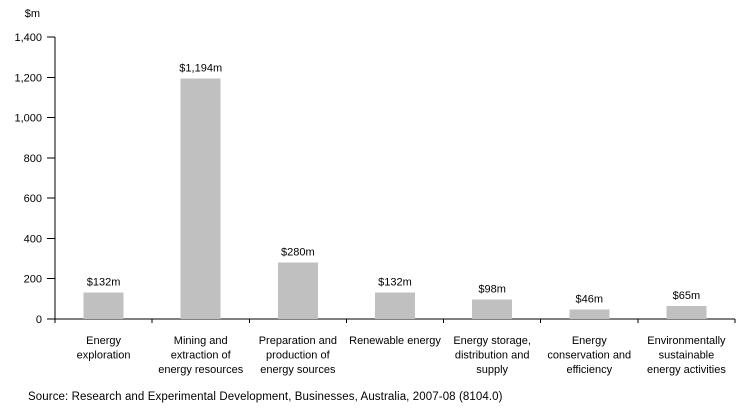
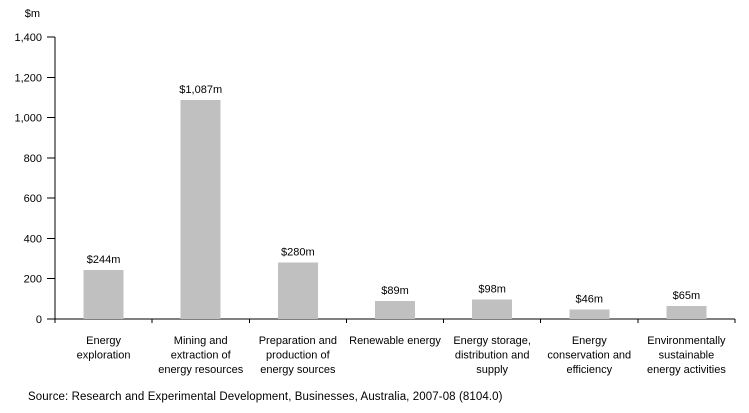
Energy exploration: $132m -> $244m
Mining and extraction of energy resources: $1,194m -> $1,087m
Renewable energy: $132m -> $89m
